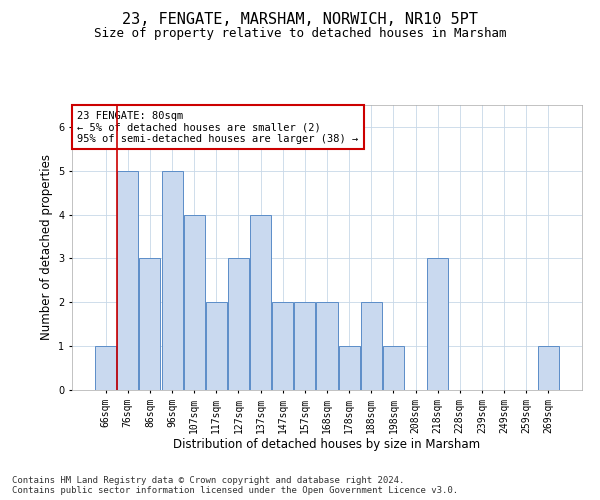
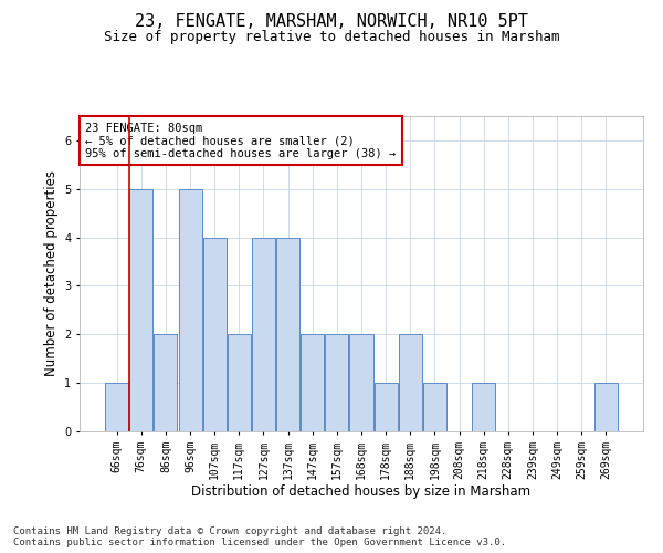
86sqm: 3 -> 2
127sqm: 3 -> 4
218sqm: 3 -> 1
